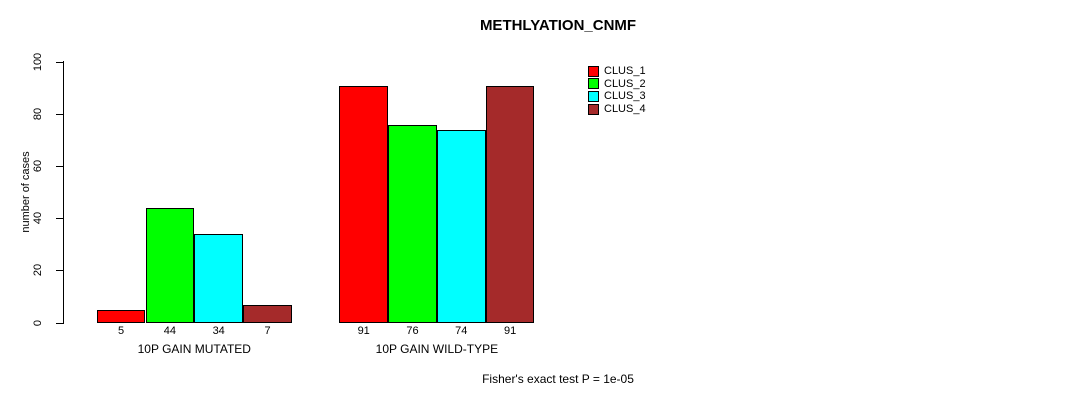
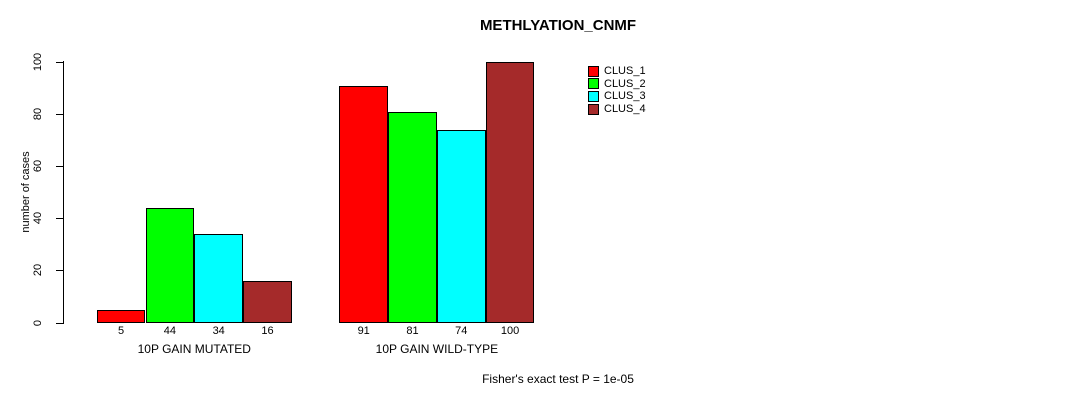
CLUS_4/10P GAIN MUTATED: 7 -> 16
CLUS_2/10P GAIN WILD-TYPE: 76 -> 81
CLUS_4/10P GAIN WILD-TYPE: 91 -> 100
